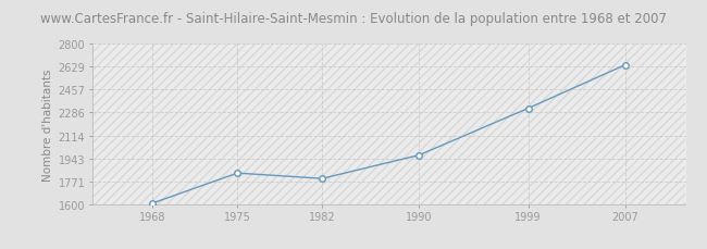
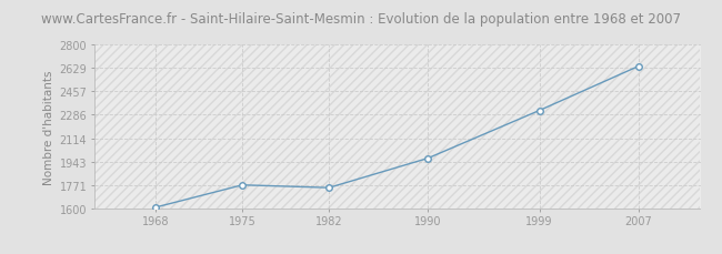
1975: 1830 -> 1770
1982: 1790 -> 1750
